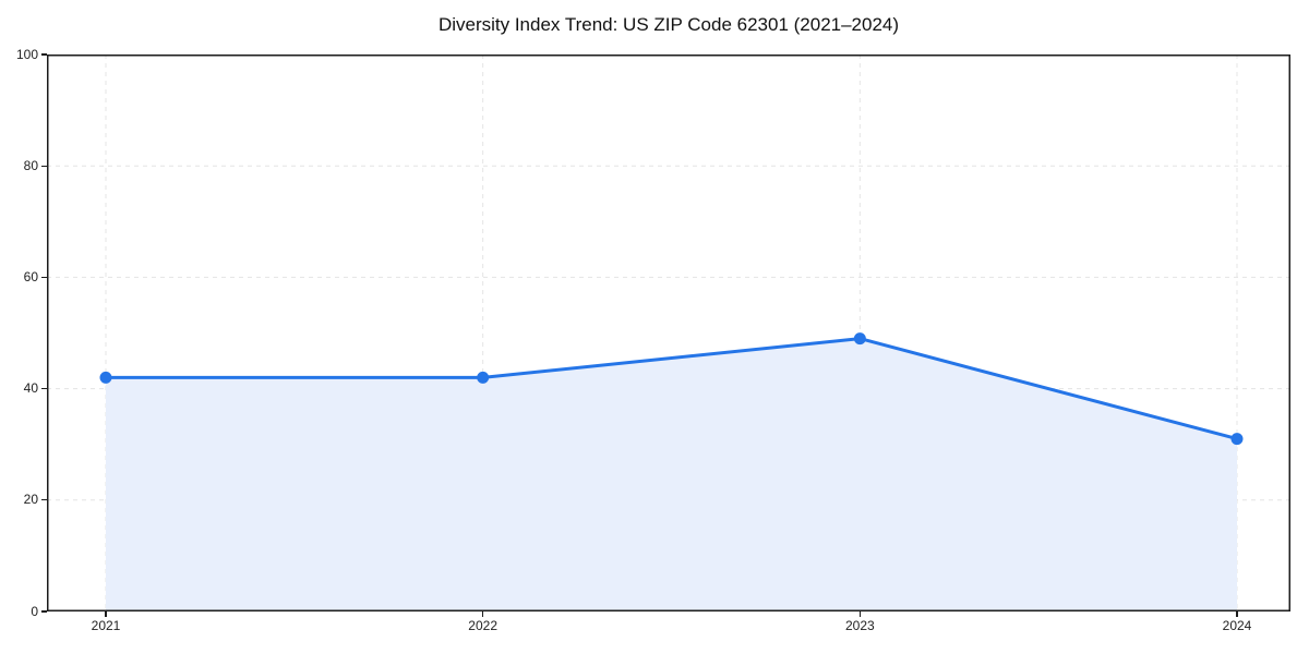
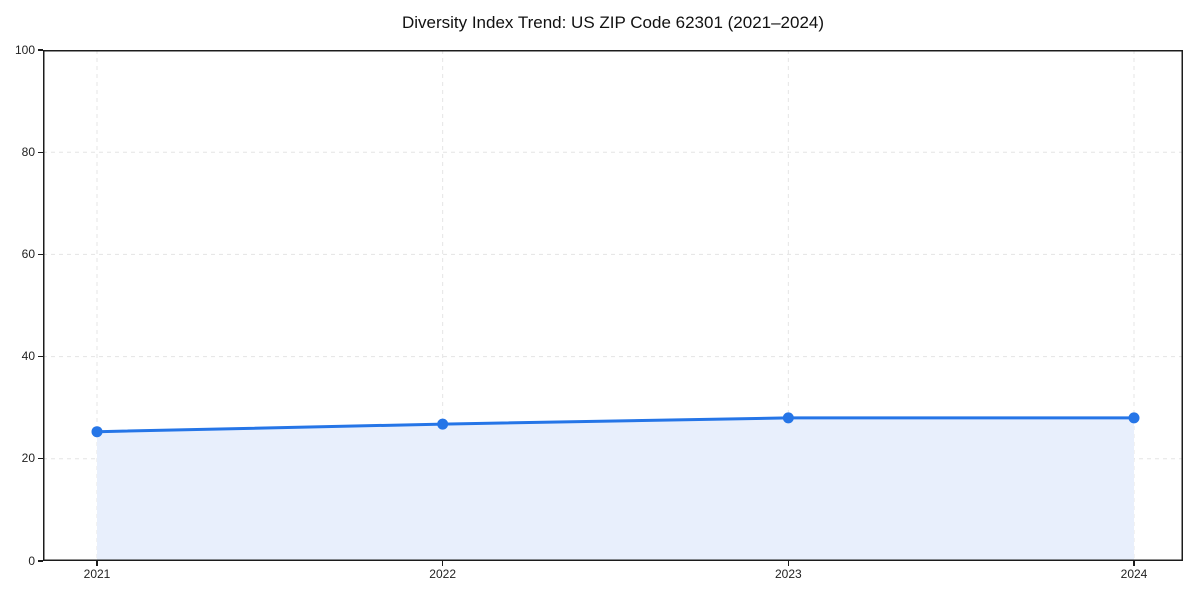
2021: 42 -> 25
2022: 42 -> 27
2023: 49 -> 28
2024: 31 -> 28
